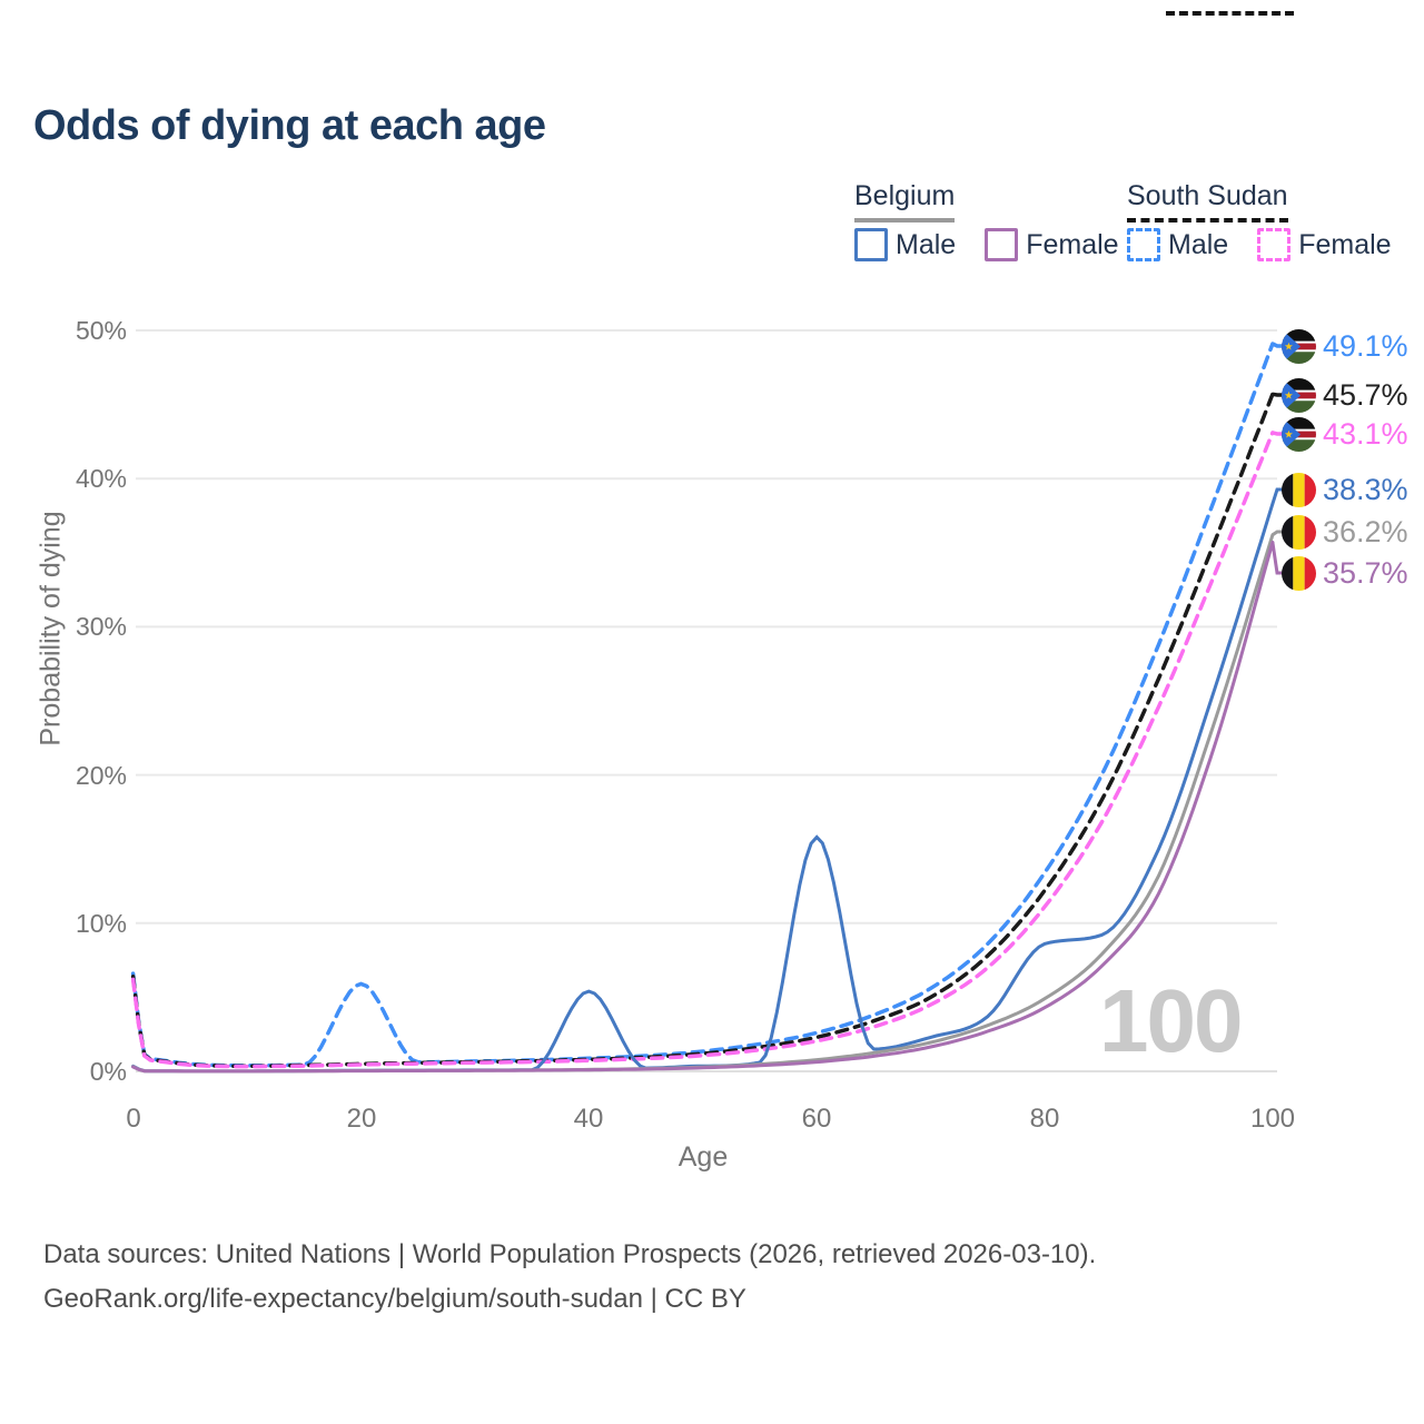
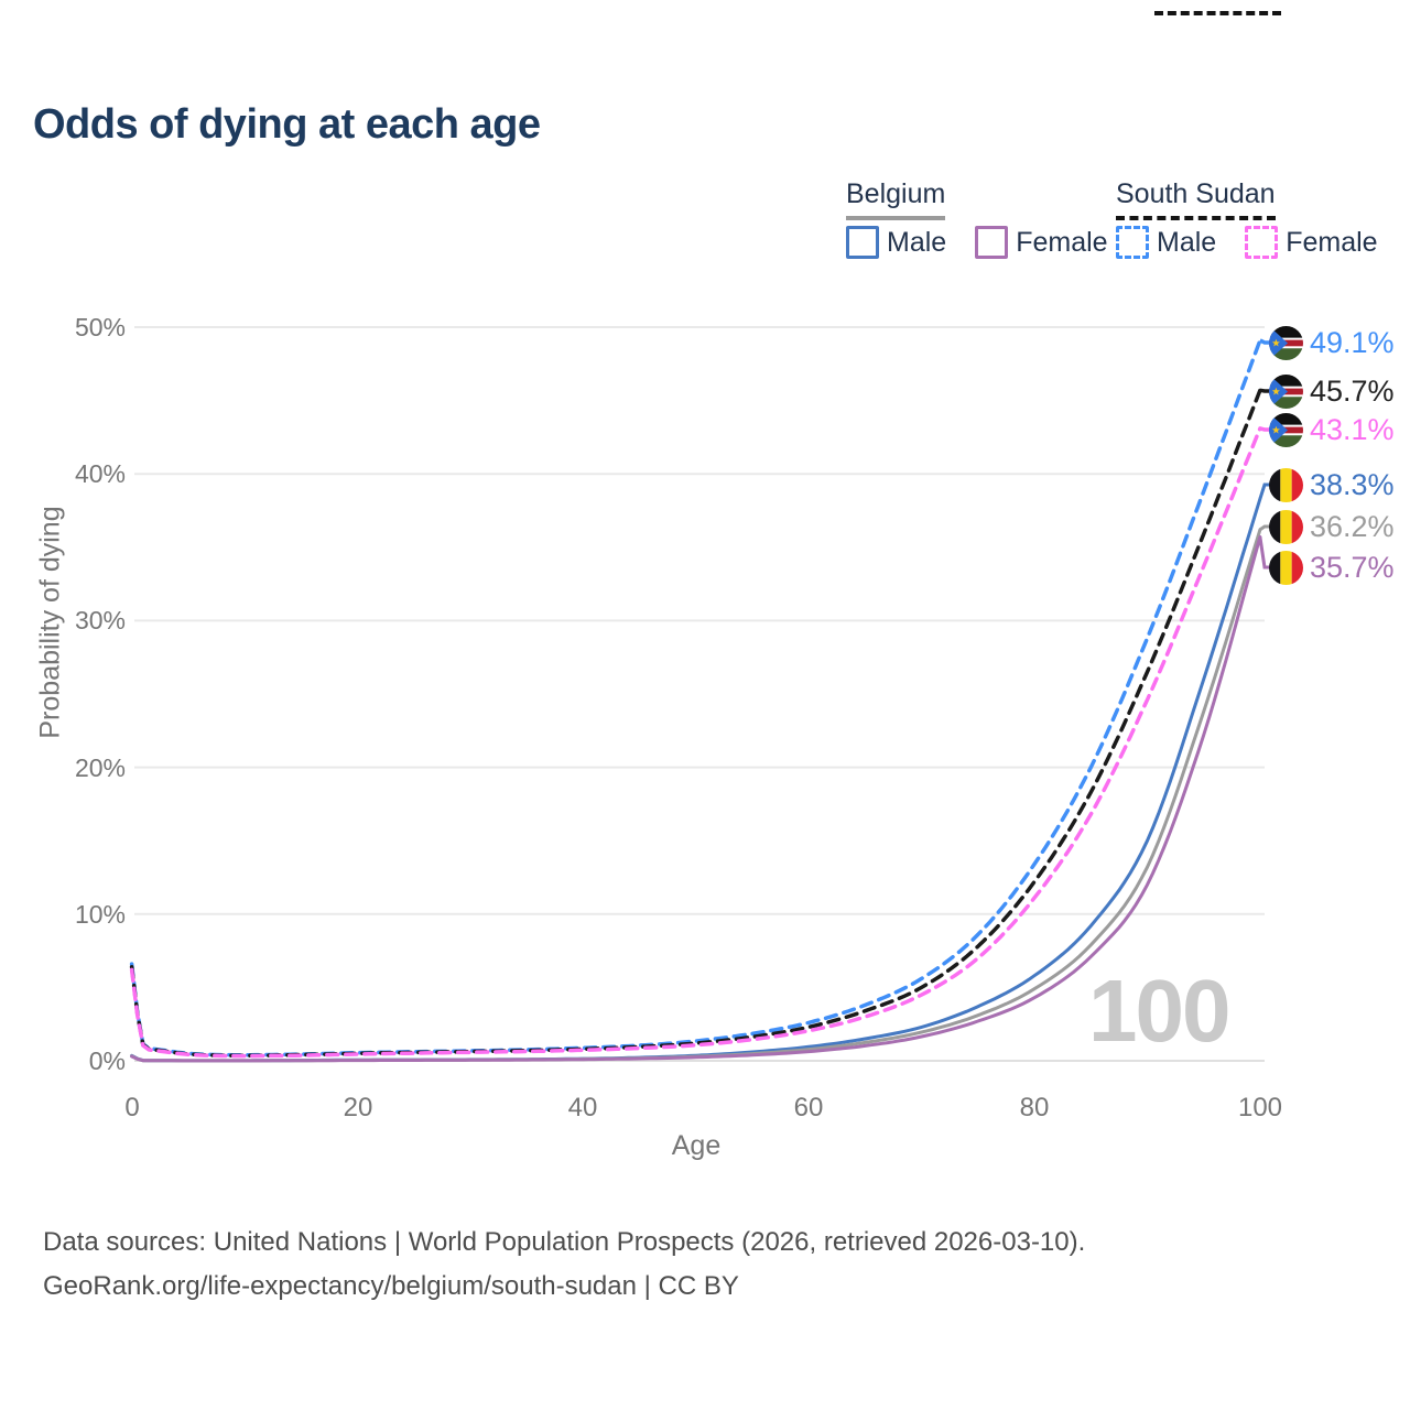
South Sudan Male/20: 5.9% -> 0.6%
Belgium Male/40: 5.4% -> 0.1%
Belgium Male/60: 15.8% -> 0.9%
Belgium Male/80: 8.6% -> 5.8%
